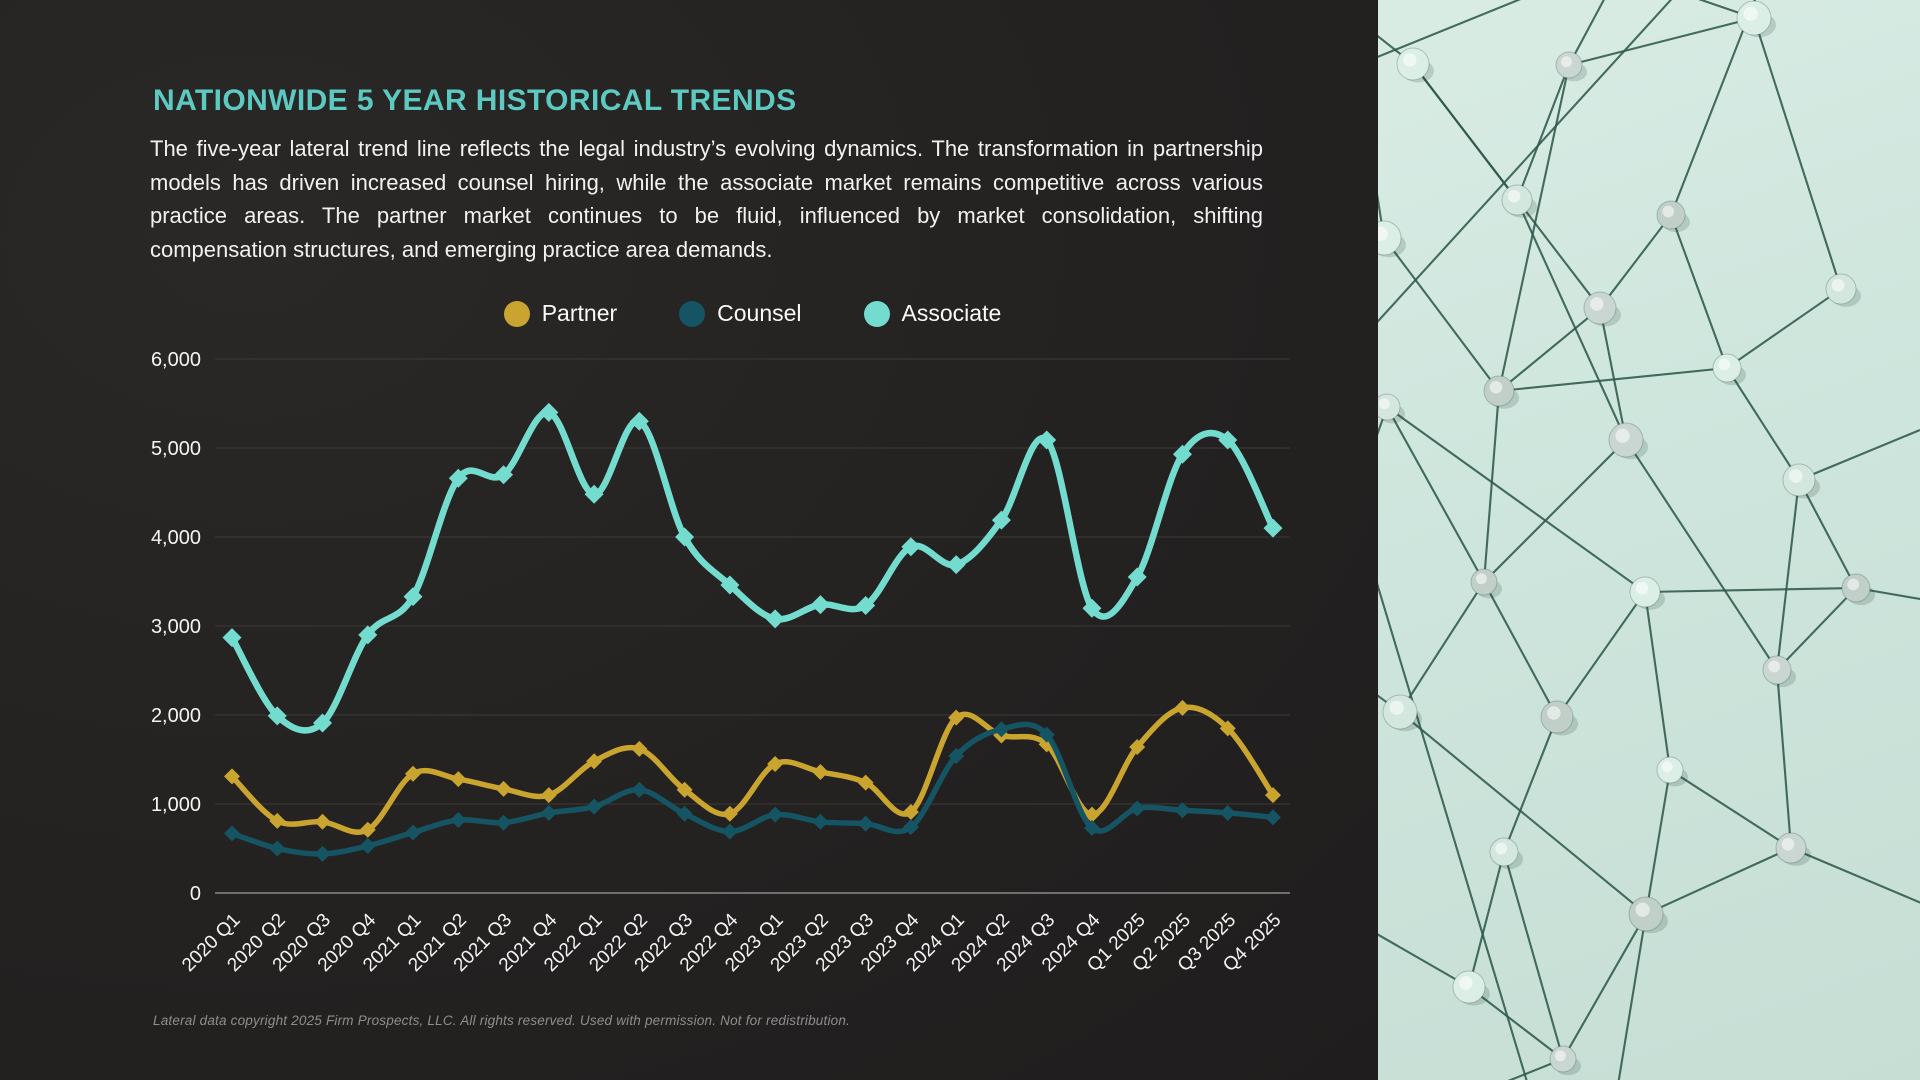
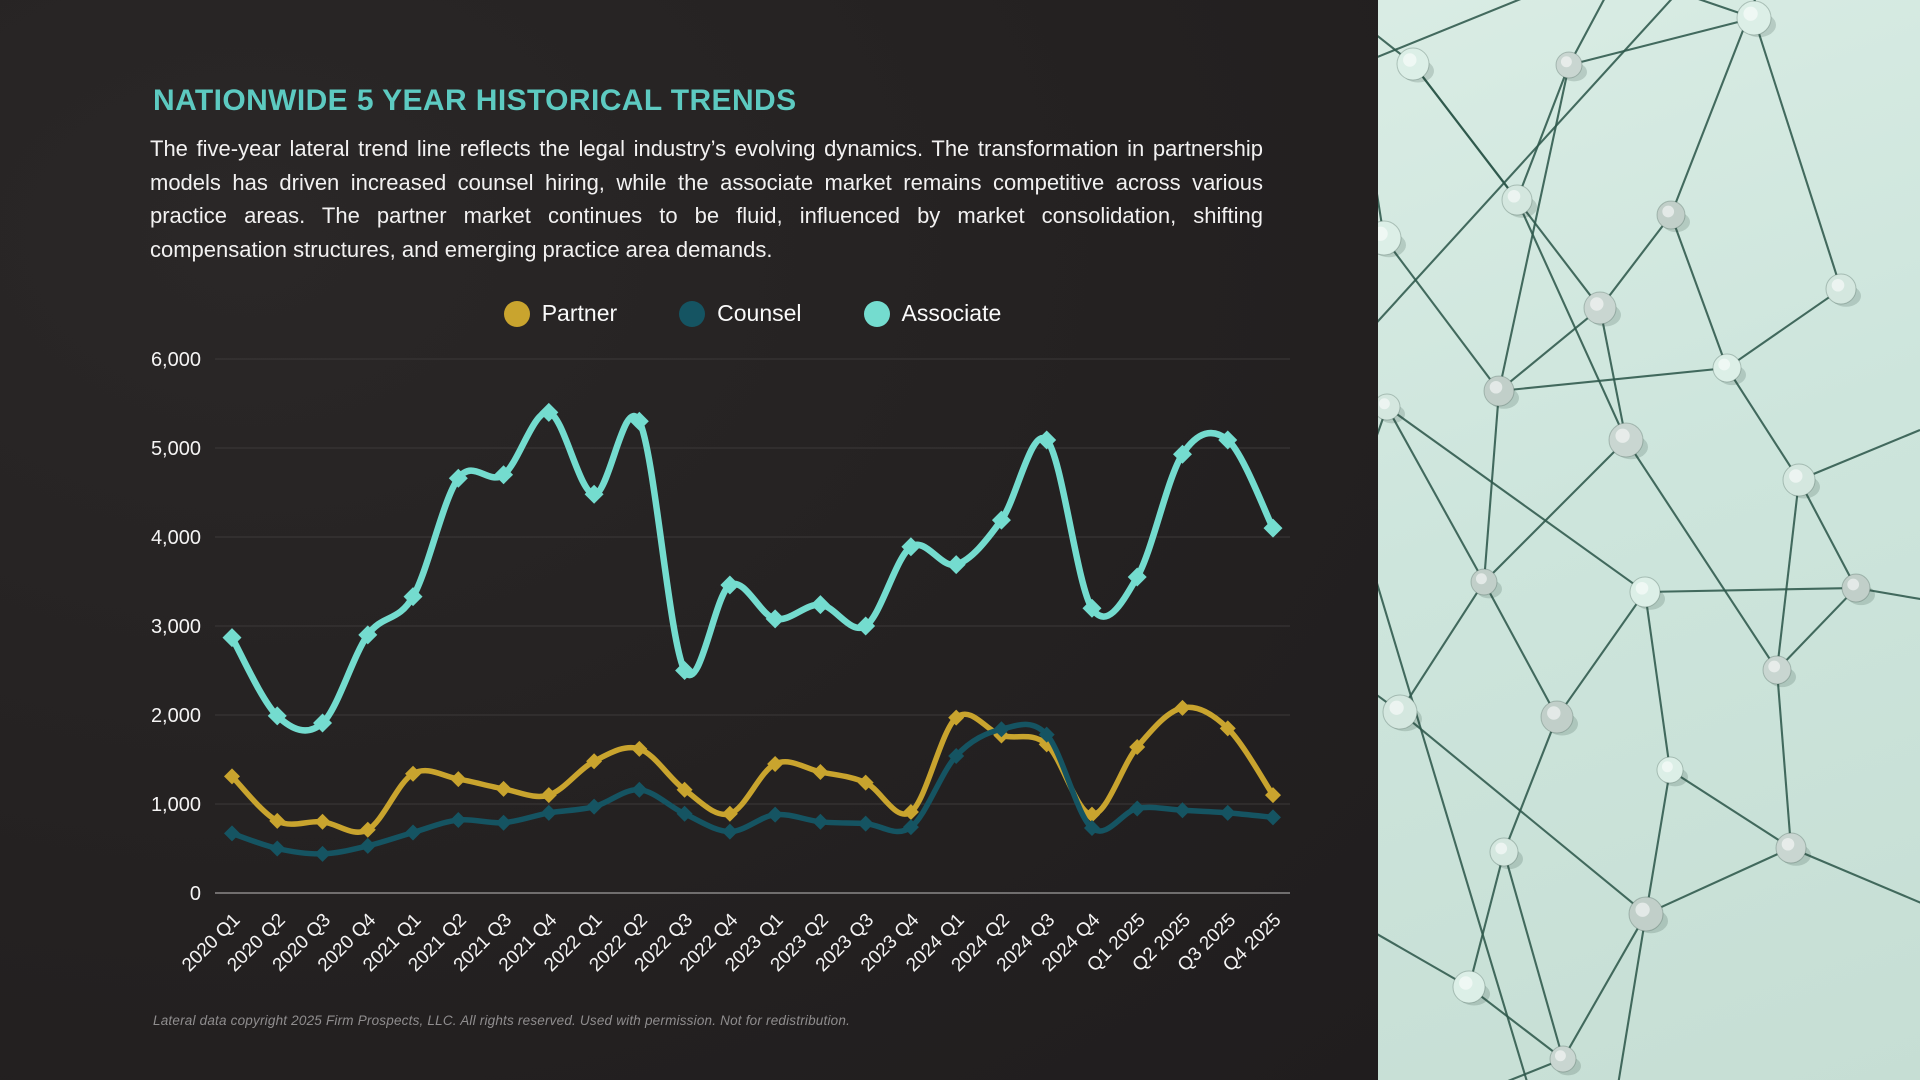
Associate/2022 Q3: 4000 -> 2500
Associate/2023 Q3: 3200 -> 3000
